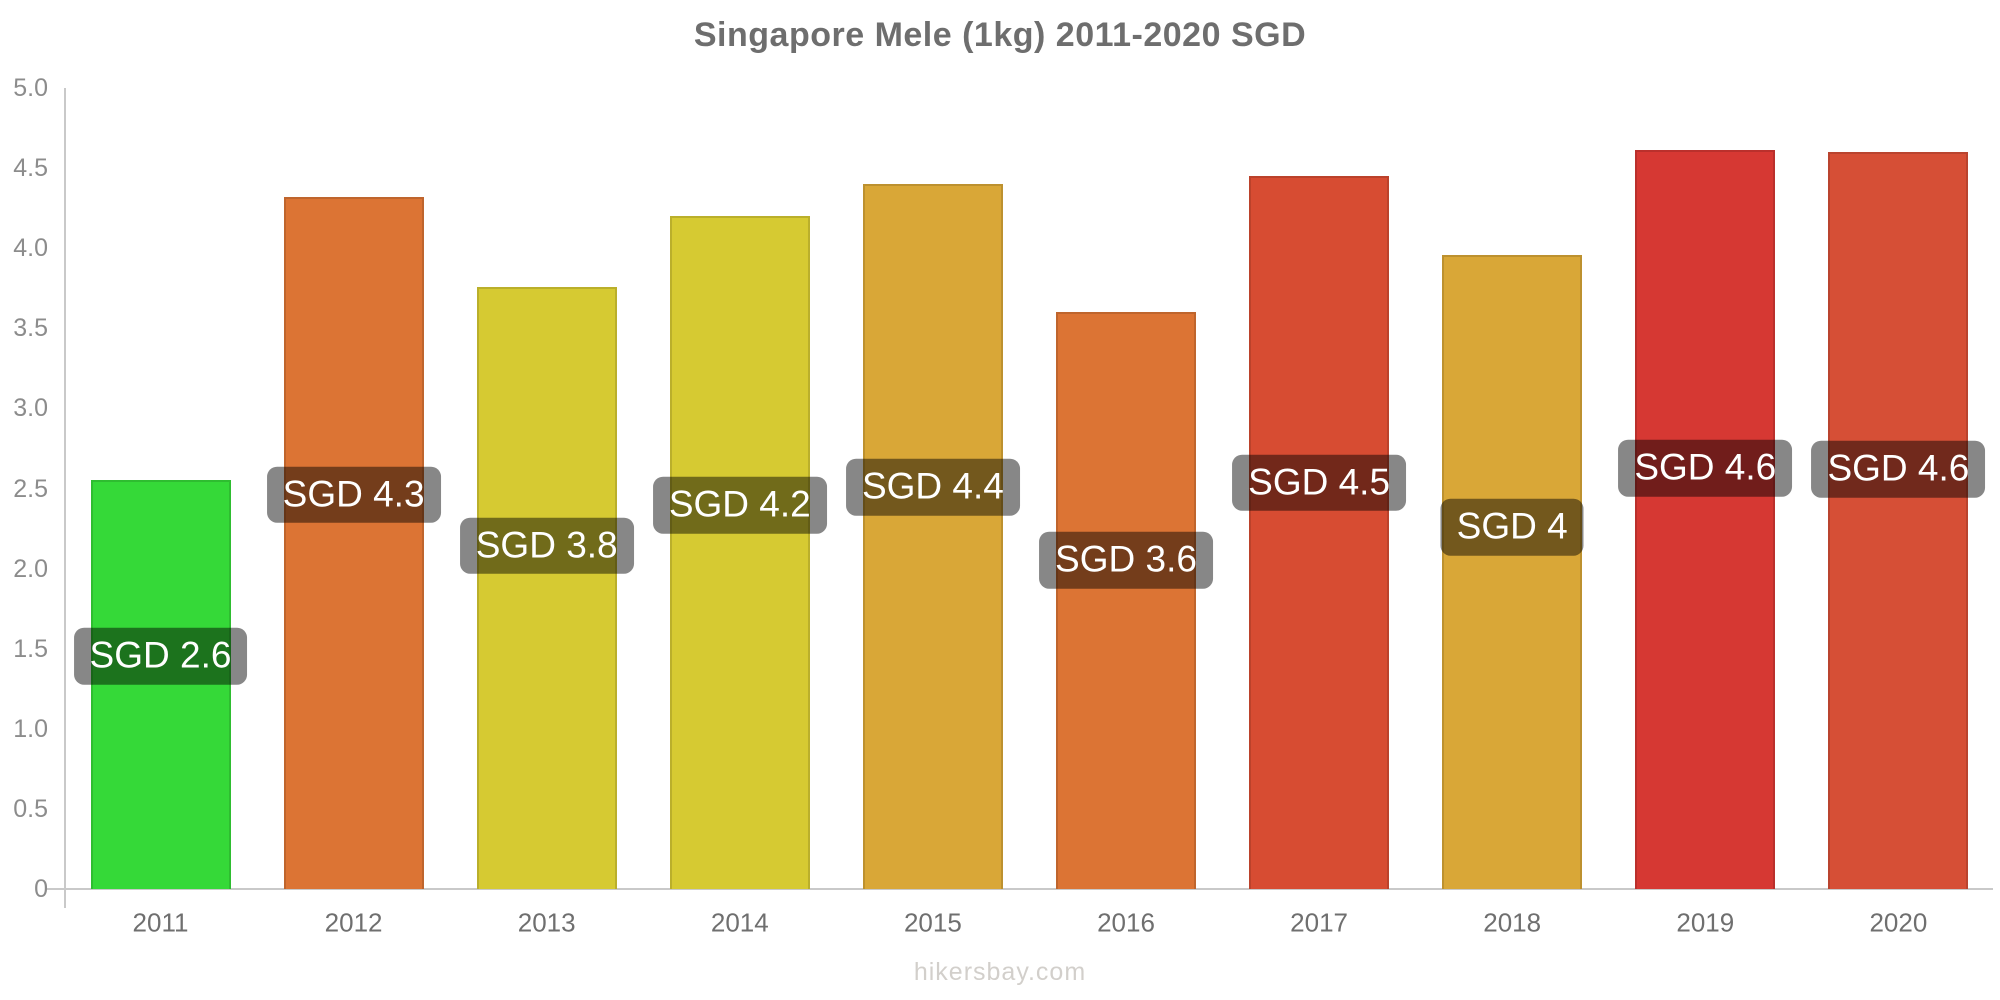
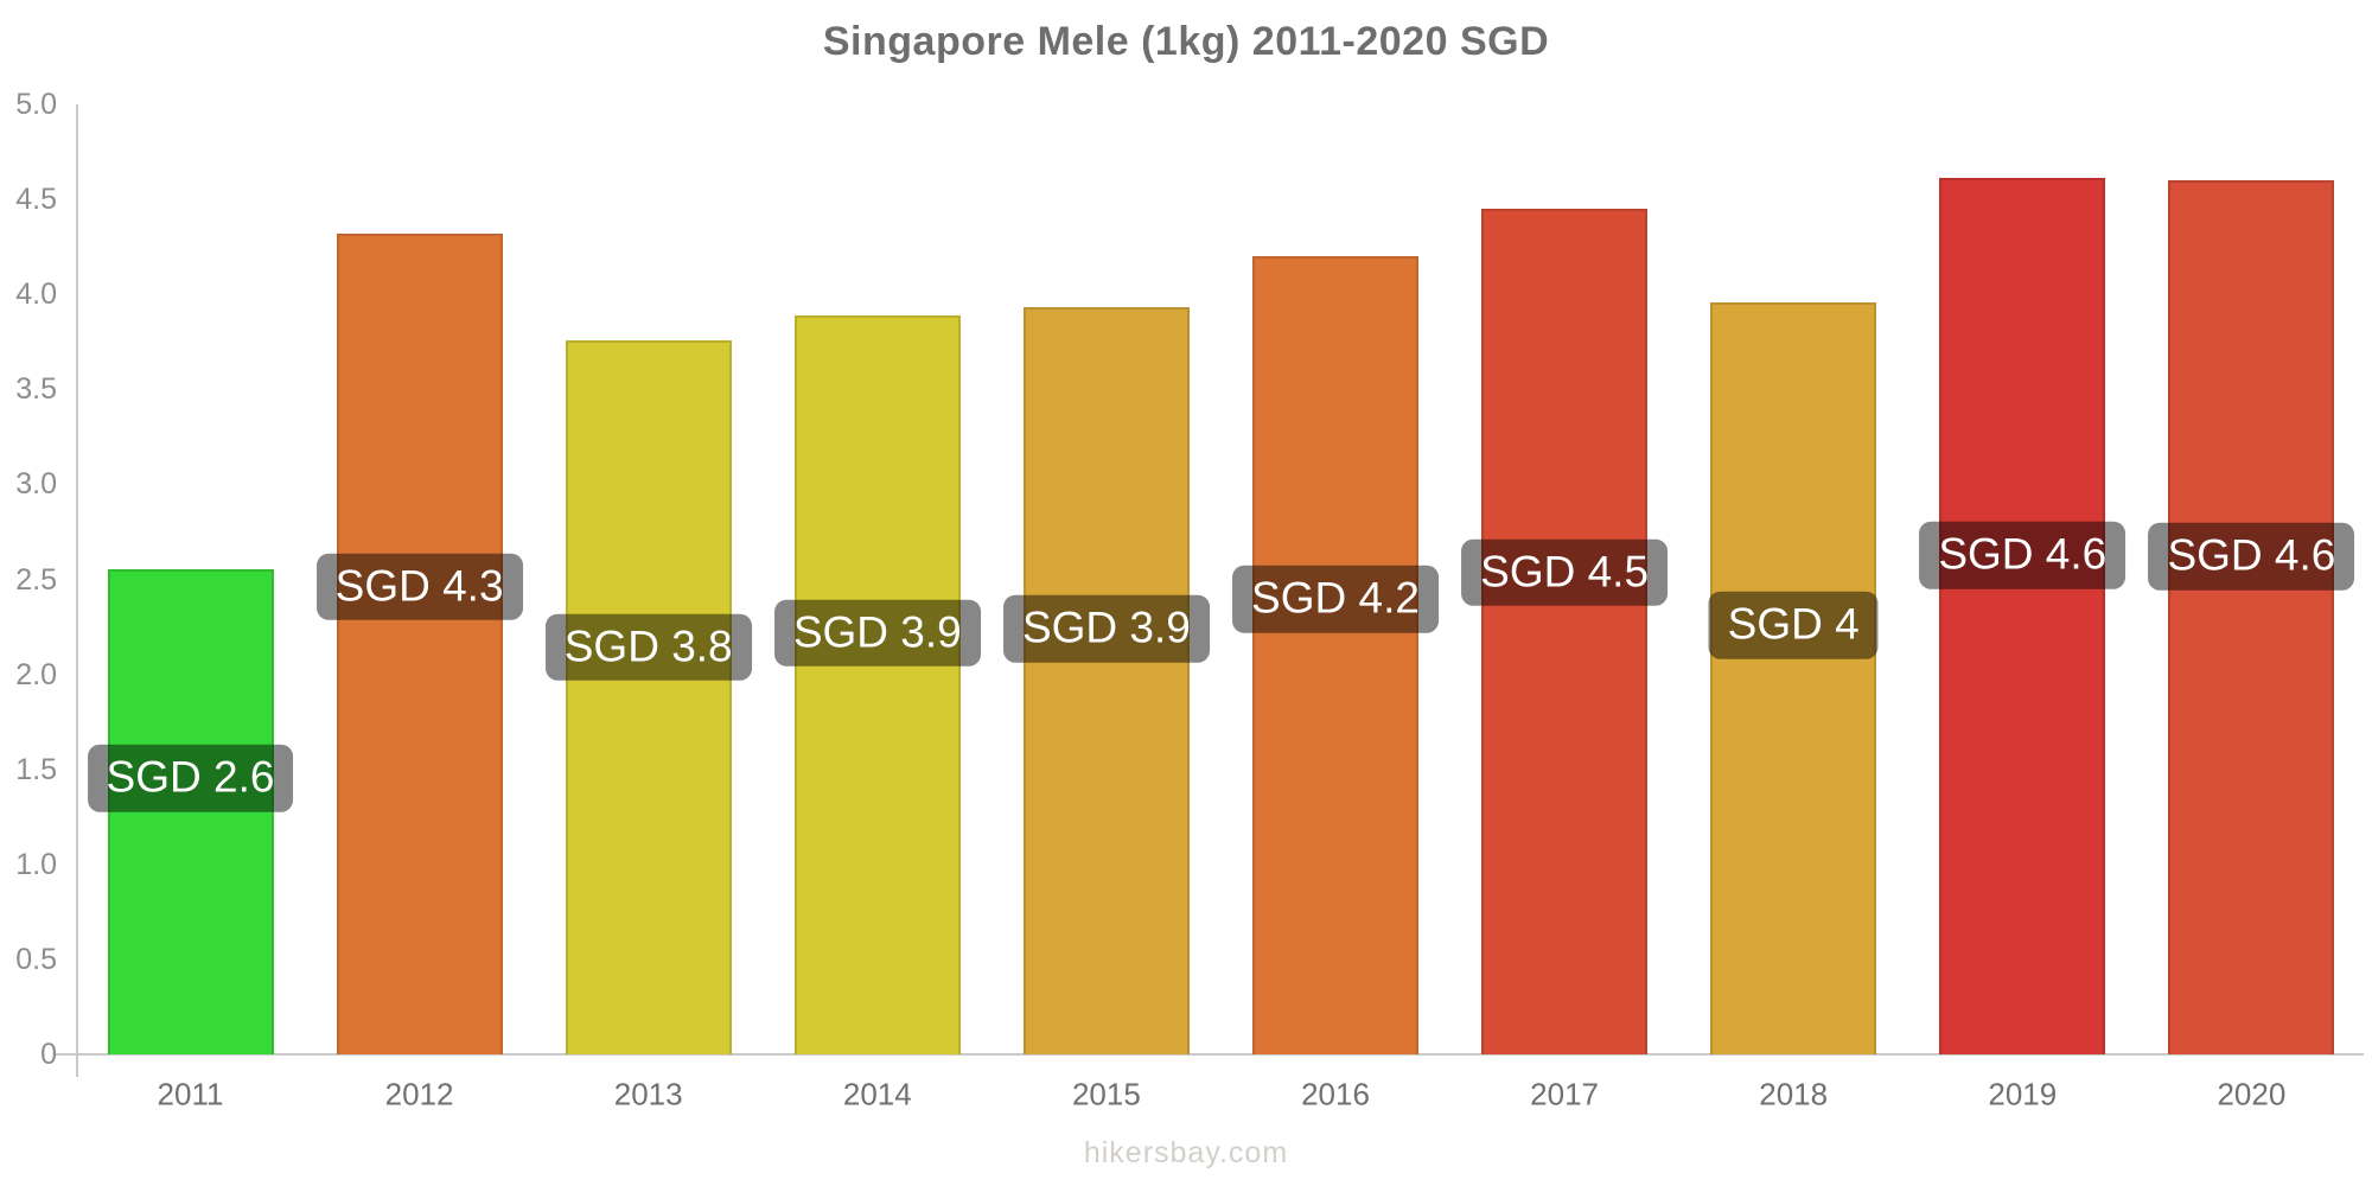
2014: 4.2 -> 3.9
2015: 4.4 -> 3.9
2016: 3.6 -> 4.2
